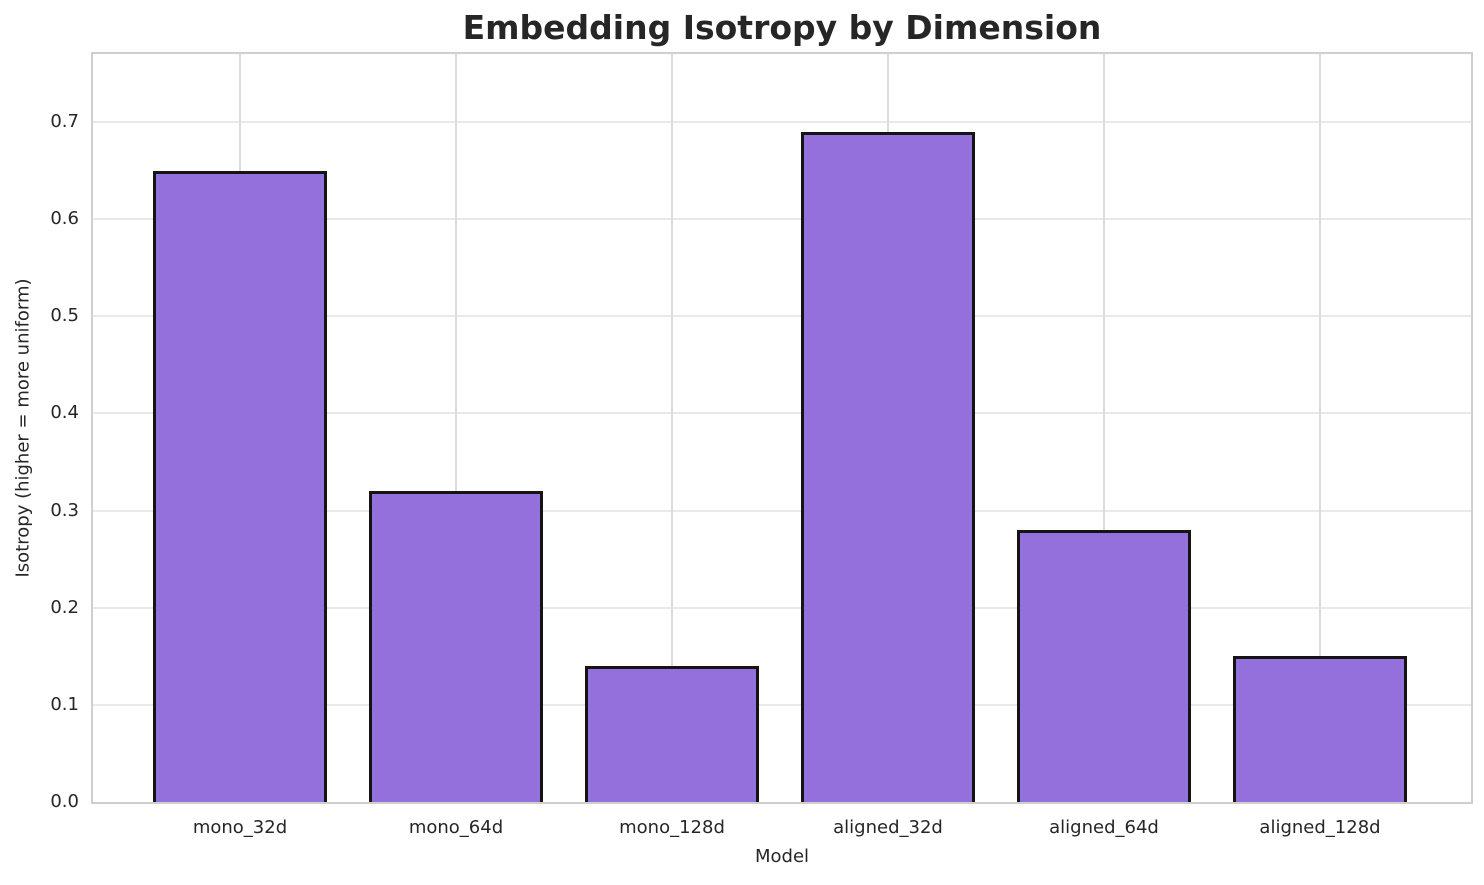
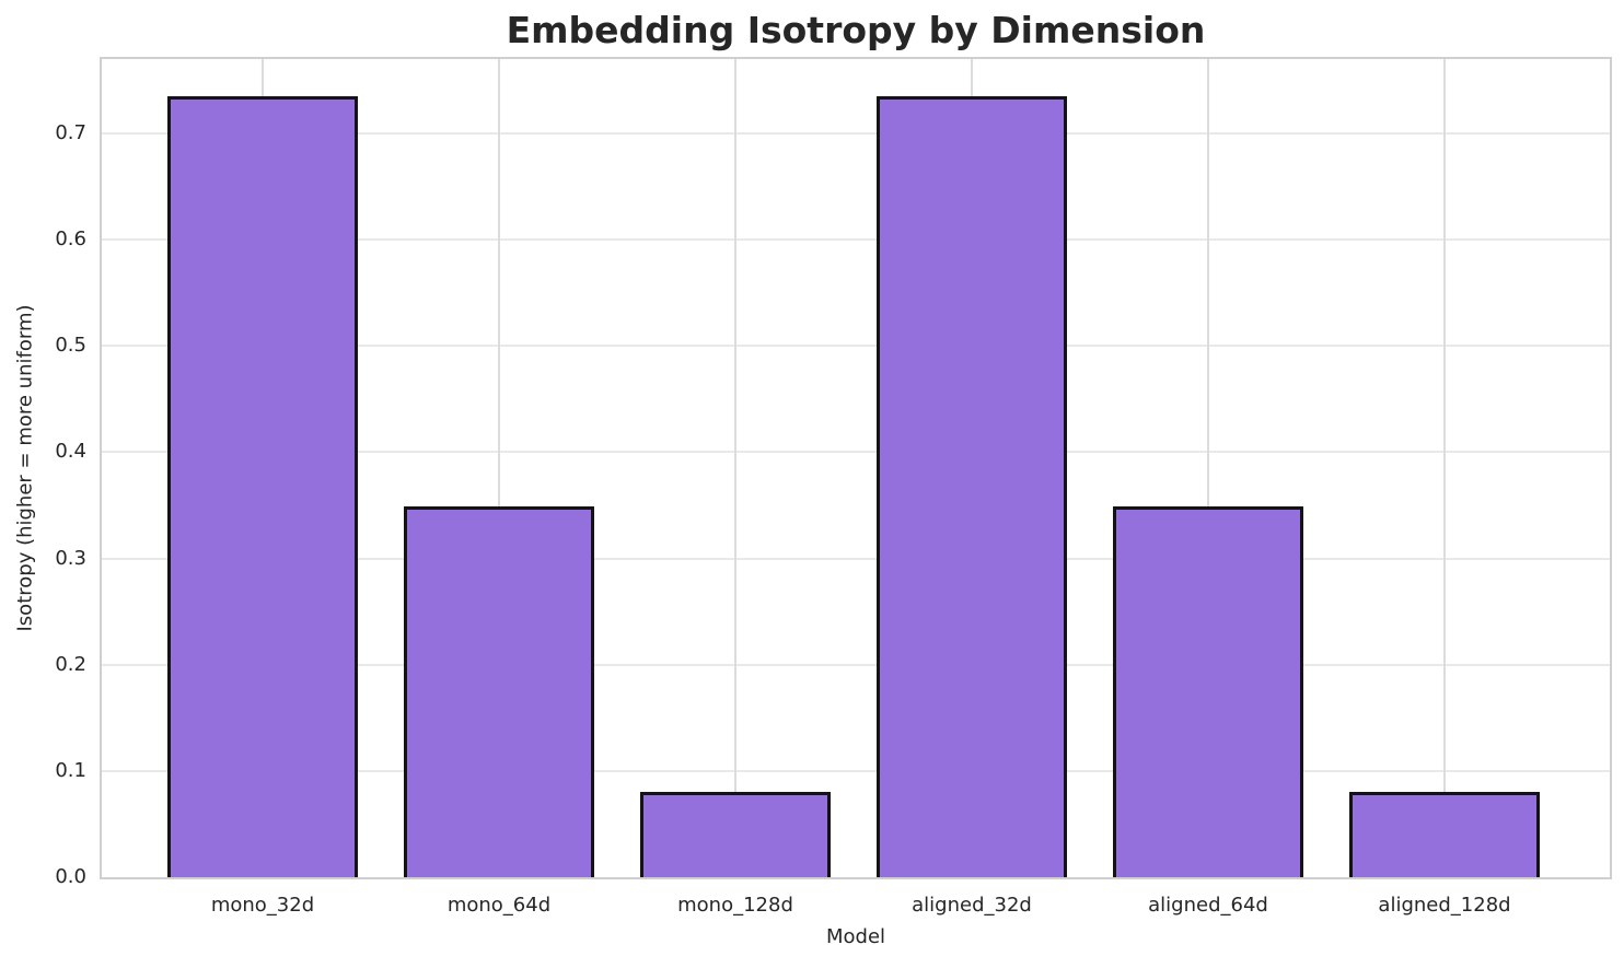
mono_32d: 0.65 -> 0.73
mono_64d: 0.32 -> 0.35
mono_128d: 0.14 -> 0.08
aligned_32d: 0.69 -> 0.73
aligned_64d: 0.28 -> 0.35
aligned_128d: 0.15 -> 0.08
